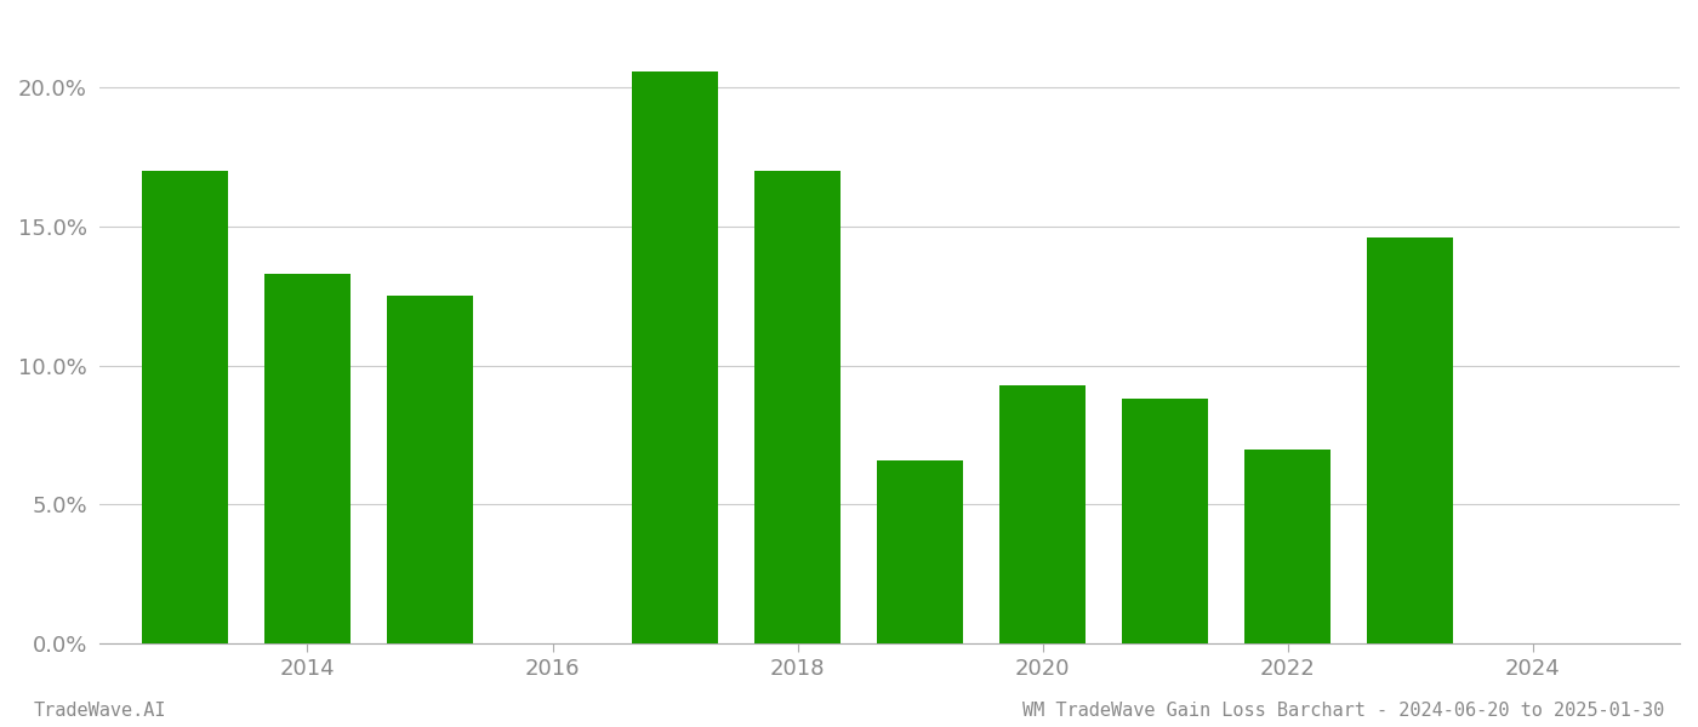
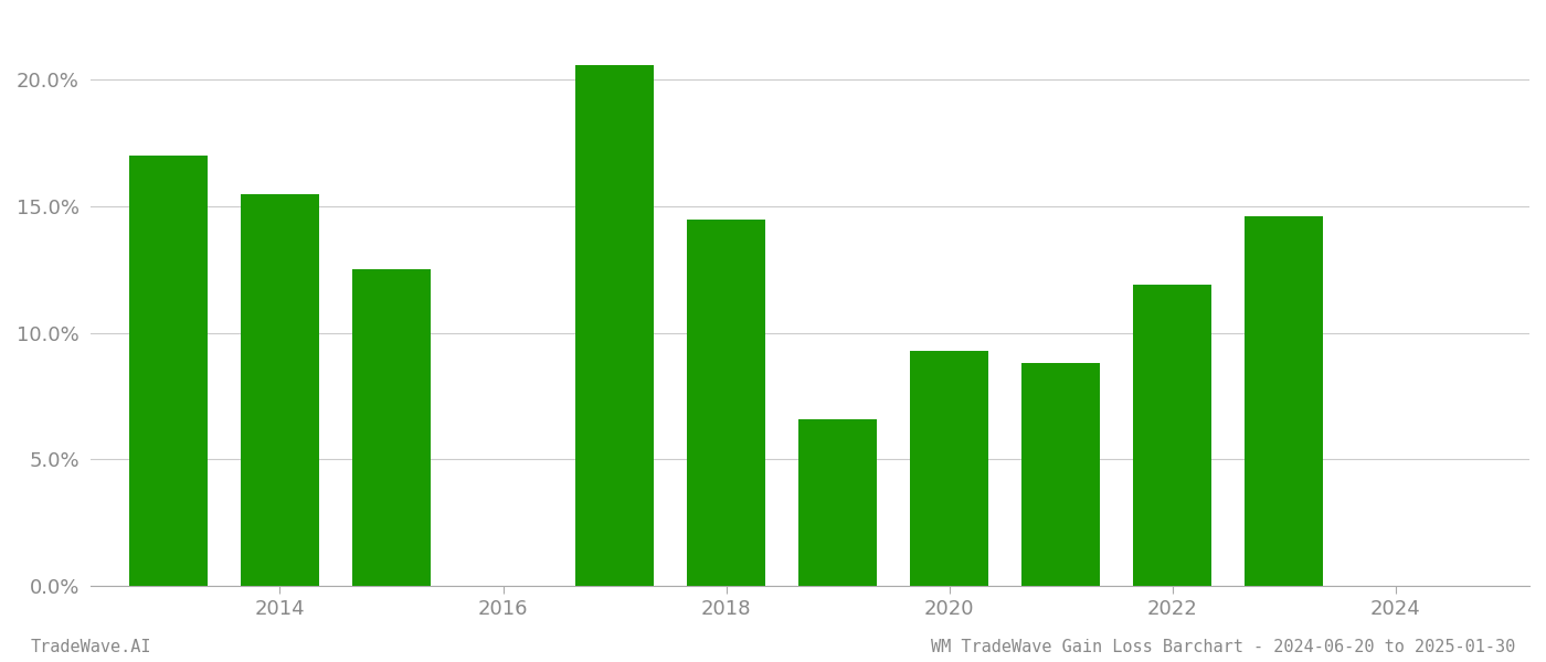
2014: 13.3% -> 15.5%
2018: 17.0% -> 14.5%
2022: 7.0% -> 11.9%
